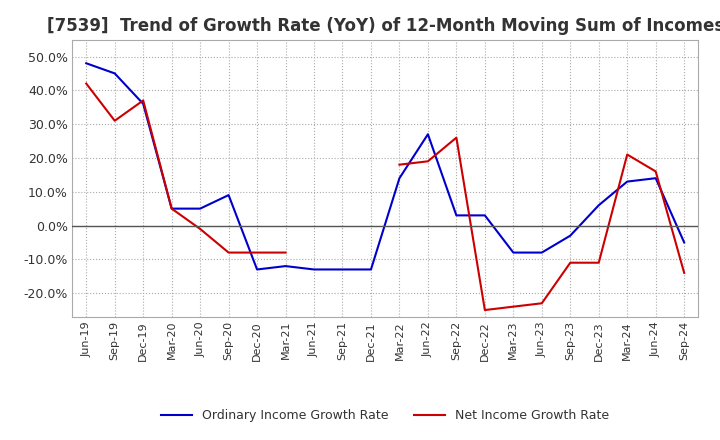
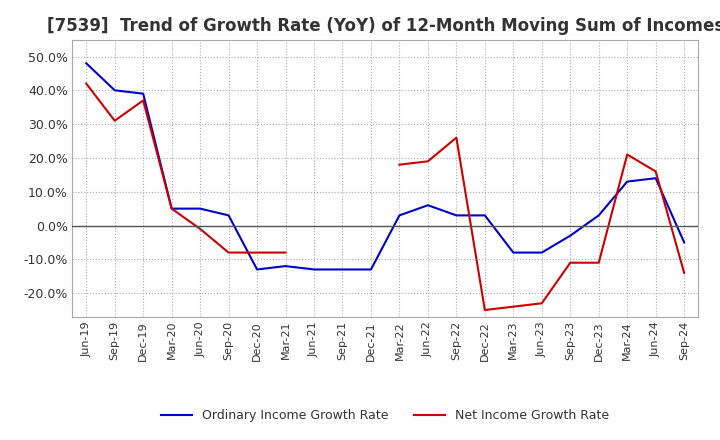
Ordinary Income Growth Rate/Sep-19: 45% -> 40%
Ordinary Income Growth Rate/Dec-19: 36% -> 39%
Ordinary Income Growth Rate/Sep-20: 9% -> 3%
Ordinary Income Growth Rate/Mar-22: 14% -> 3%
Ordinary Income Growth Rate/Jun-22: 27% -> 6%
Ordinary Income Growth Rate/Dec-23: 6% -> 3%
